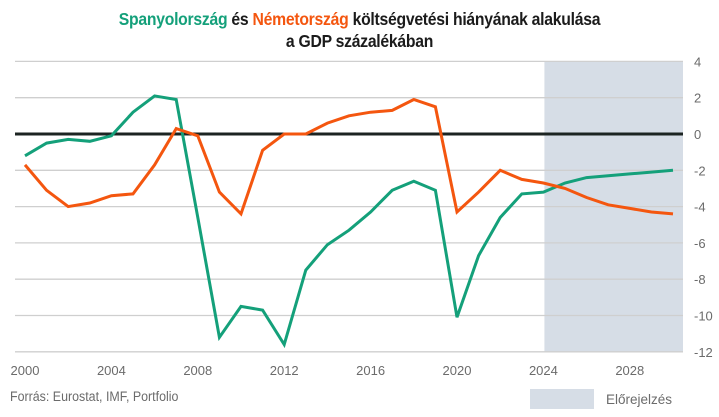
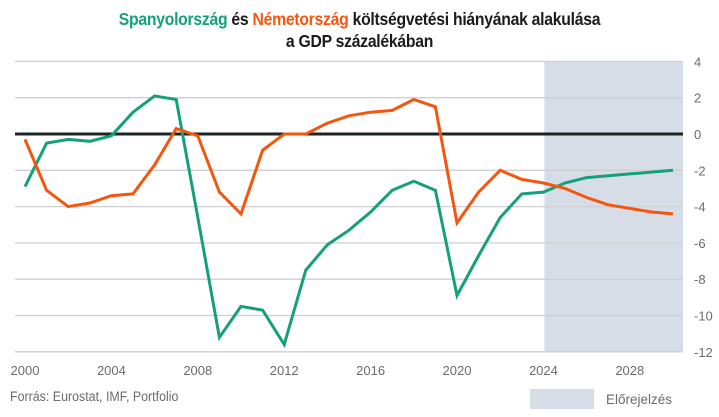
Spanyolország/2000: -1.2 -> -2.9
Németország/2000: -1.7 -> -0.3
Spanyolország/2020: -10.1 -> -8.9
Németország/2020: -4.3 -> -4.9
